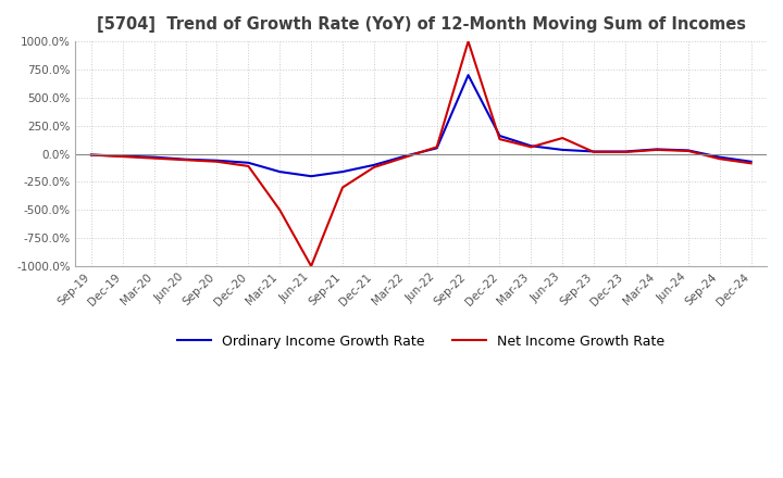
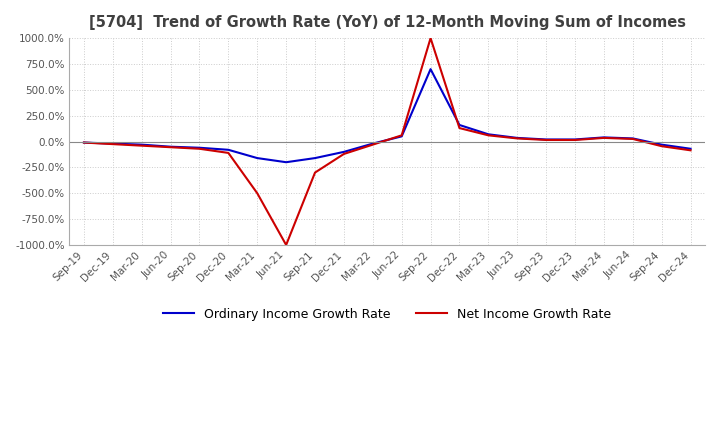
Net Income Growth Rate/Jun-23: 140% -> 30%
